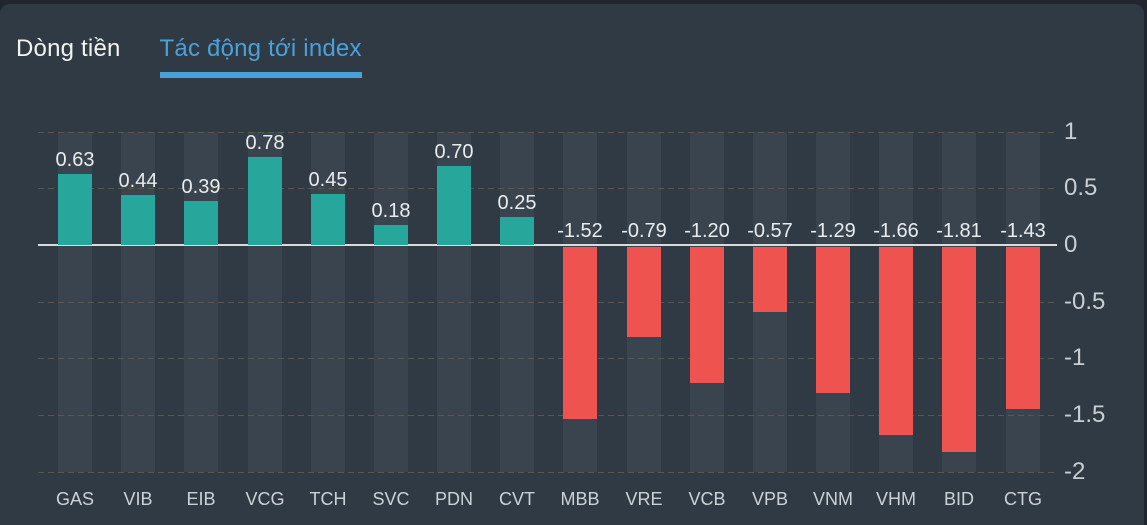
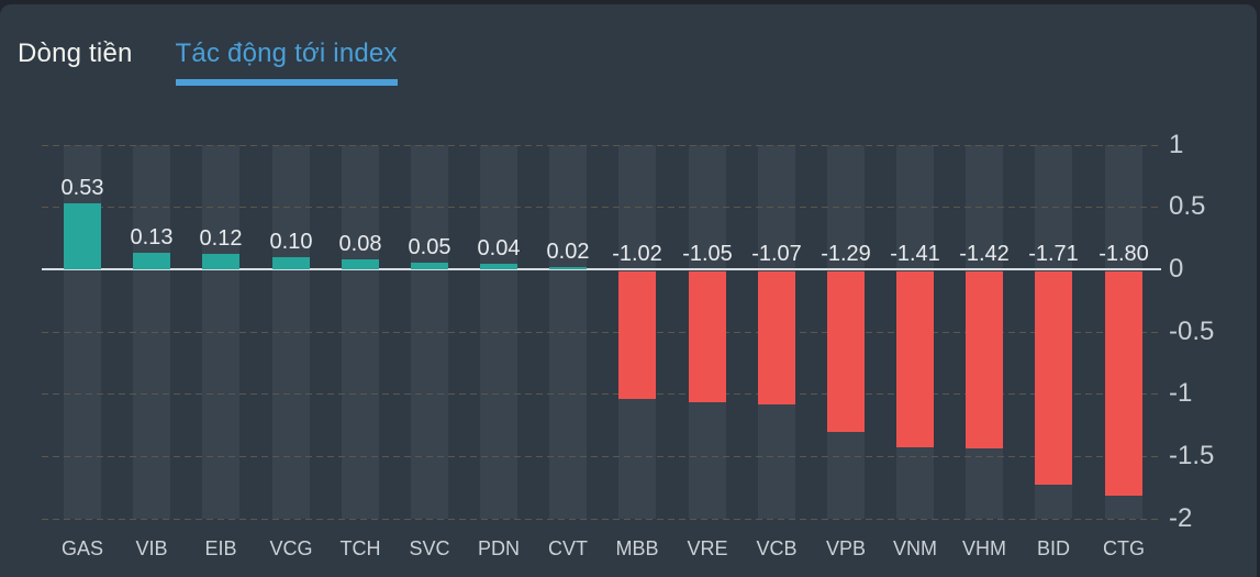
GAS: 0.63 -> 0.53
VIB: 0.44 -> 0.13
EIB: 0.39 -> 0.12
VCG: 0.78 -> 0.10
TCH: 0.45 -> 0.08
SVC: 0.18 -> 0.05
PDN: 0.70 -> 0.04
CVT: 0.25 -> 0.02
MBB: -1.52 -> -1.02
VRE: -0.79 -> -1.05
VCB: -1.20 -> -1.07
VPB: -0.57 -> -1.29
VNM: -1.29 -> -1.41
VHM: -1.66 -> -1.42
BID: -1.81 -> -1.71
CTG: -1.43 -> -1.80
